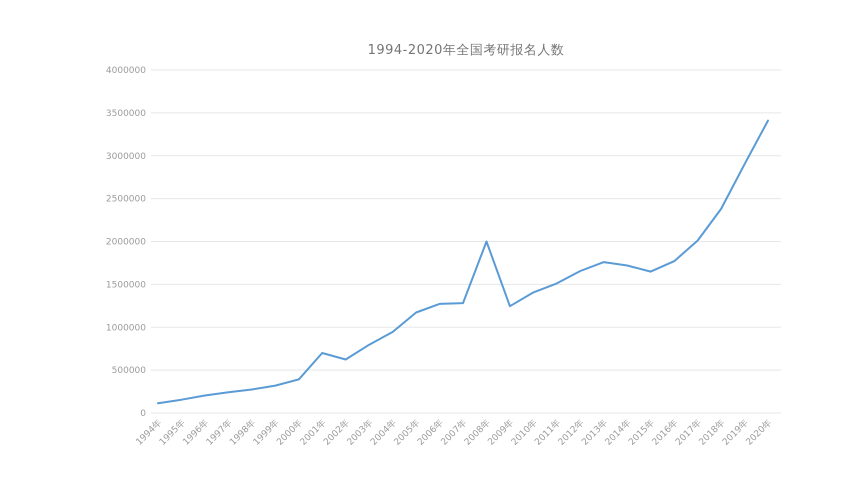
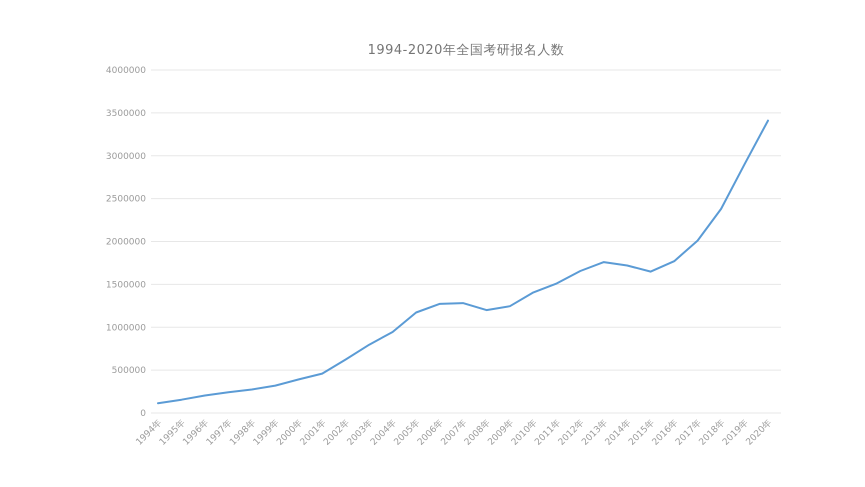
2001年: 700000 -> 500000
2008年: 2000000 -> 1200000
